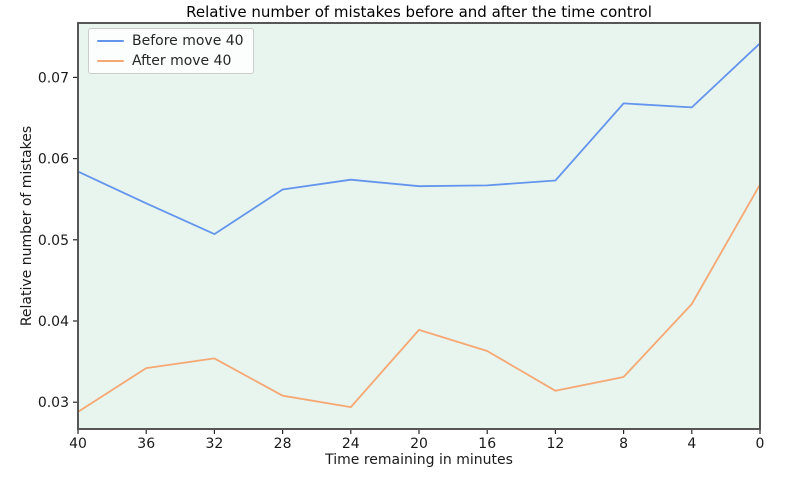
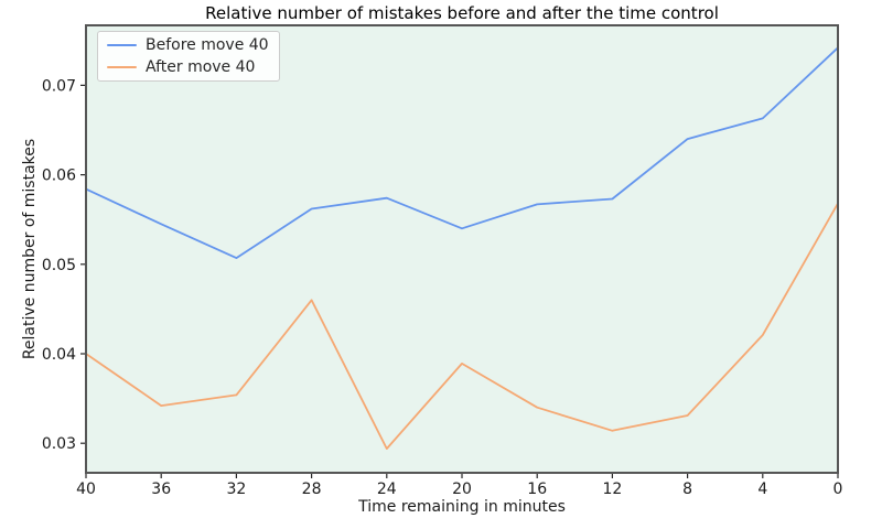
After move 40/40: 0.029 -> 0.040
After move 40/28: 0.031 -> 0.046
Before move 40/20: 0.057 -> 0.054
After move 40/16: 0.036 -> 0.034
Before move 40/8: 0.067 -> 0.064
